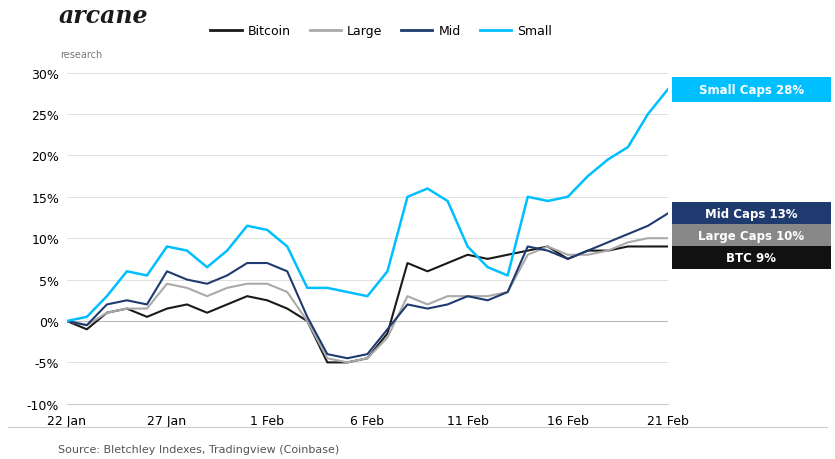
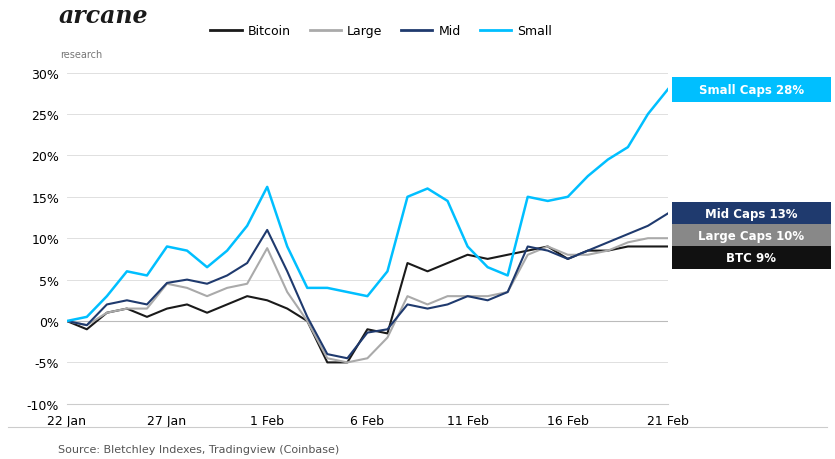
Mid/27 Jan: 6.0% -> 4.6%
Large/1 Feb: 4.5% -> 8.8%
Mid/1 Feb: 7.0% -> 11.0%
Small/1 Feb: 11.0% -> 16.2%
Bitcoin/6 Feb: -4.5% -> -1.0%
Mid/6 Feb: -4.0% -> -1.4%
